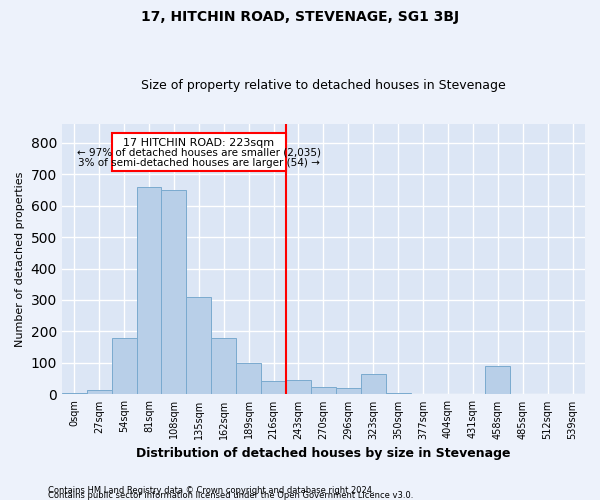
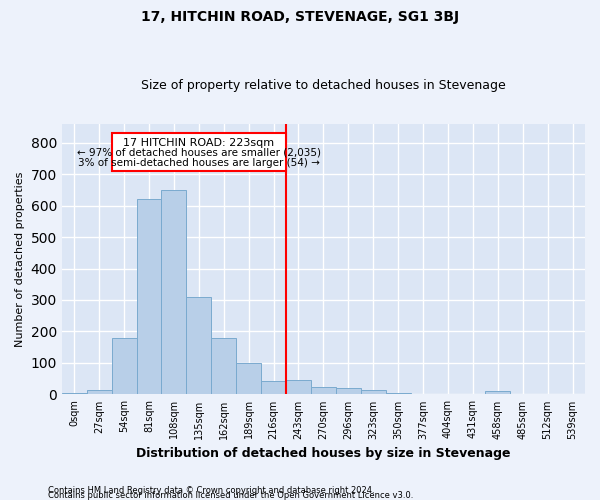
81sqm: 660 -> 620
323sqm: 65 -> 15
458sqm: 90 -> 10
